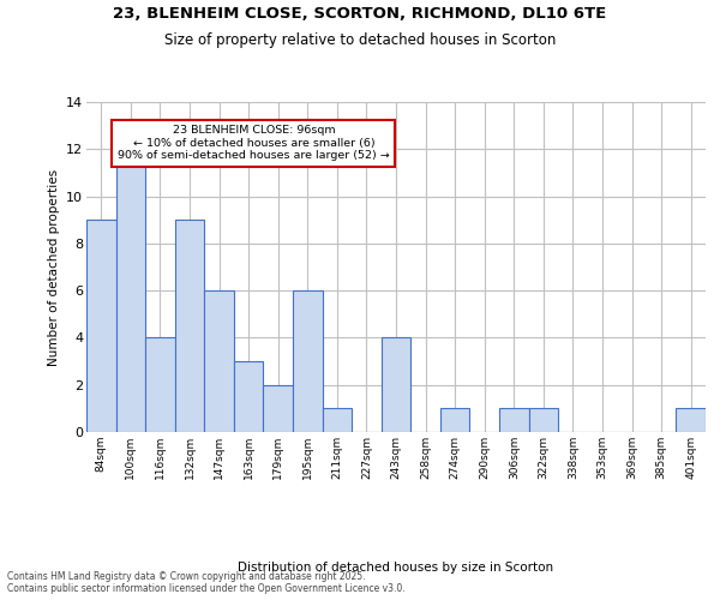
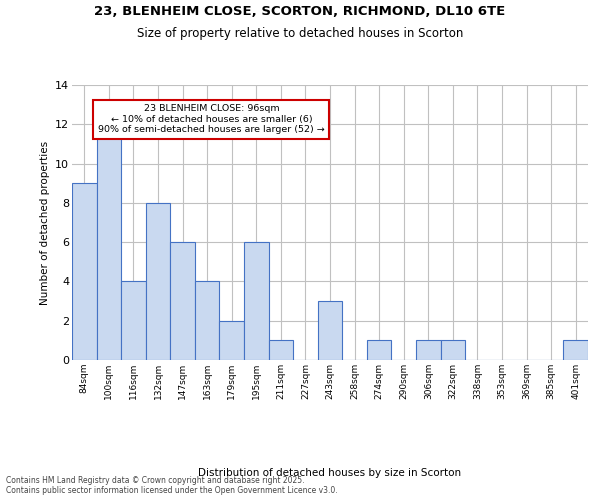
132sqm: 9 -> 8
163sqm: 3 -> 4
243sqm: 4 -> 3
